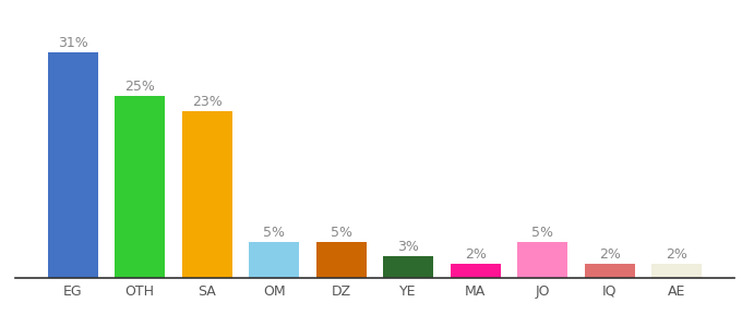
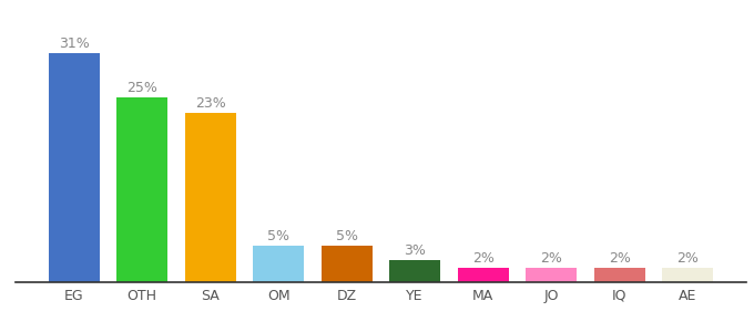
JO: 5% -> 2%
